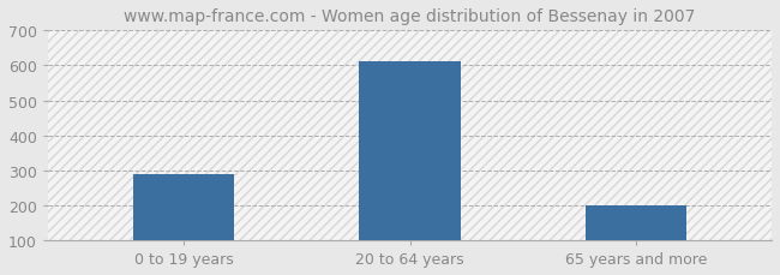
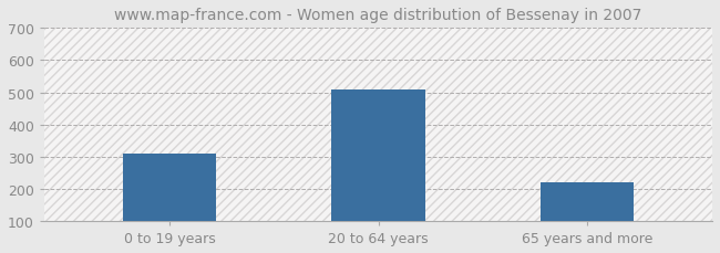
0 to 19 years: 290 -> 310
20 to 64 years: 610 -> 510
65 years and more: 200 -> 220
